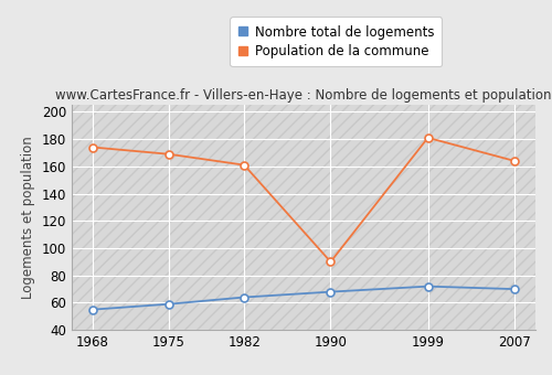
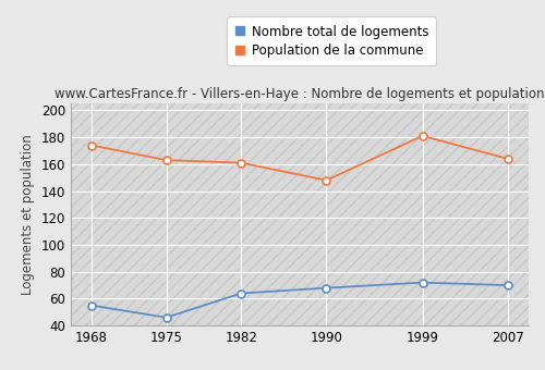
Nombre total de logements/1975: 59 -> 46
Population de la commune/1975: 169 -> 163
Population de la commune/1990: 90 -> 148
